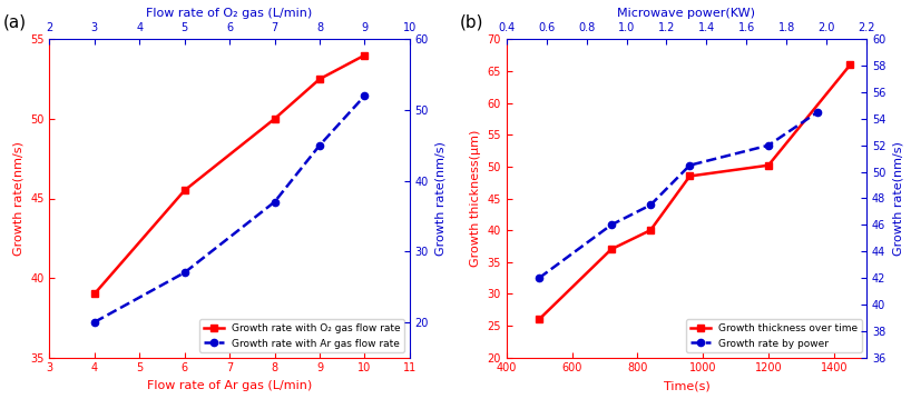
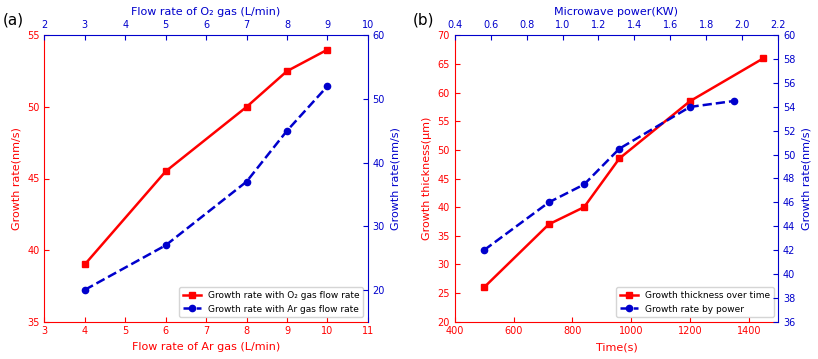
Growth thickness over time/1200: 50.2 -> 58.5
Growth rate by power/1200: 52.0 -> 54.0
